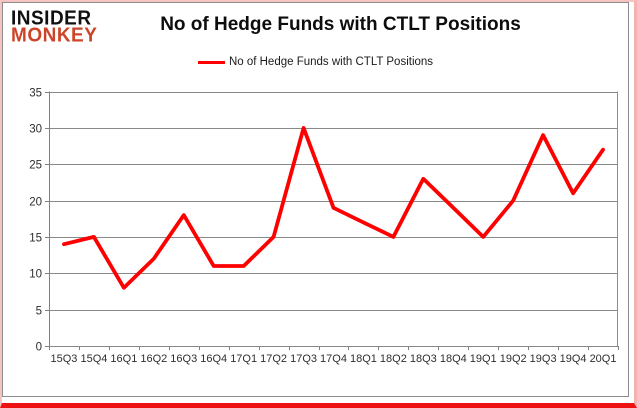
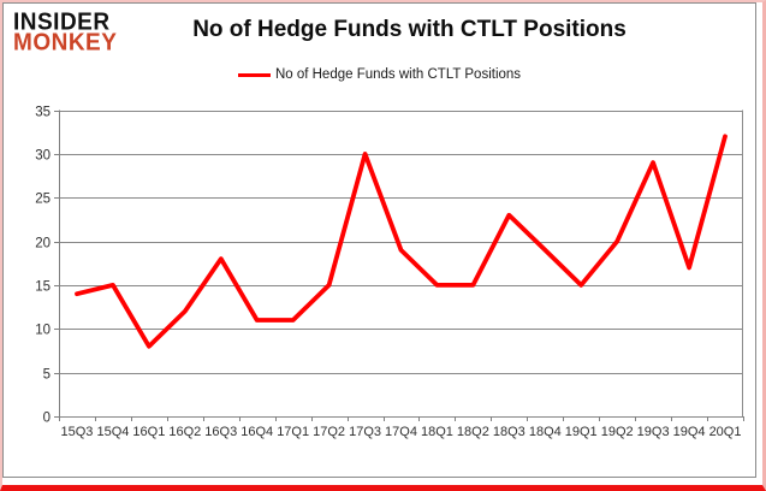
18Q1: 17 -> 15
19Q4: 21 -> 17
20Q1: 27 -> 32
